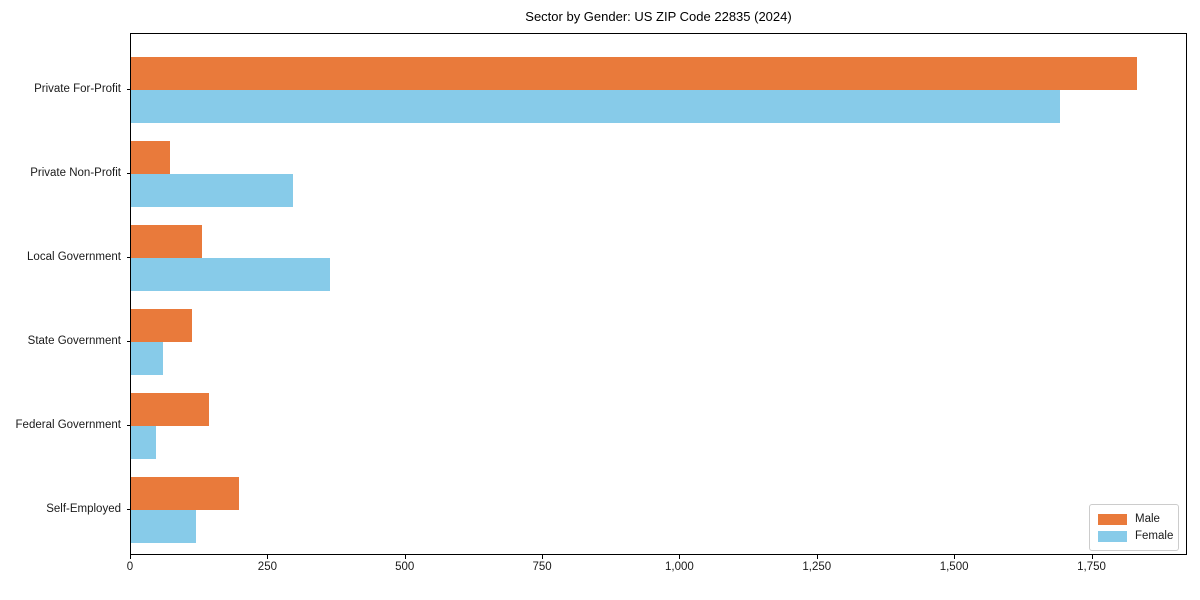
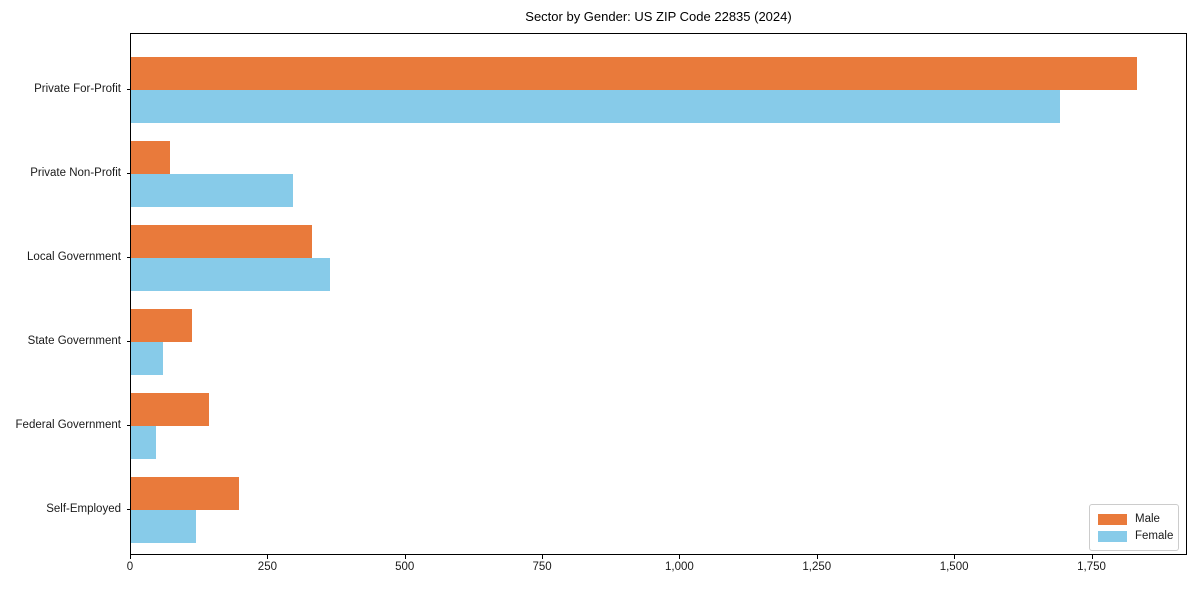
Male/Local Government: 130 -> 330
